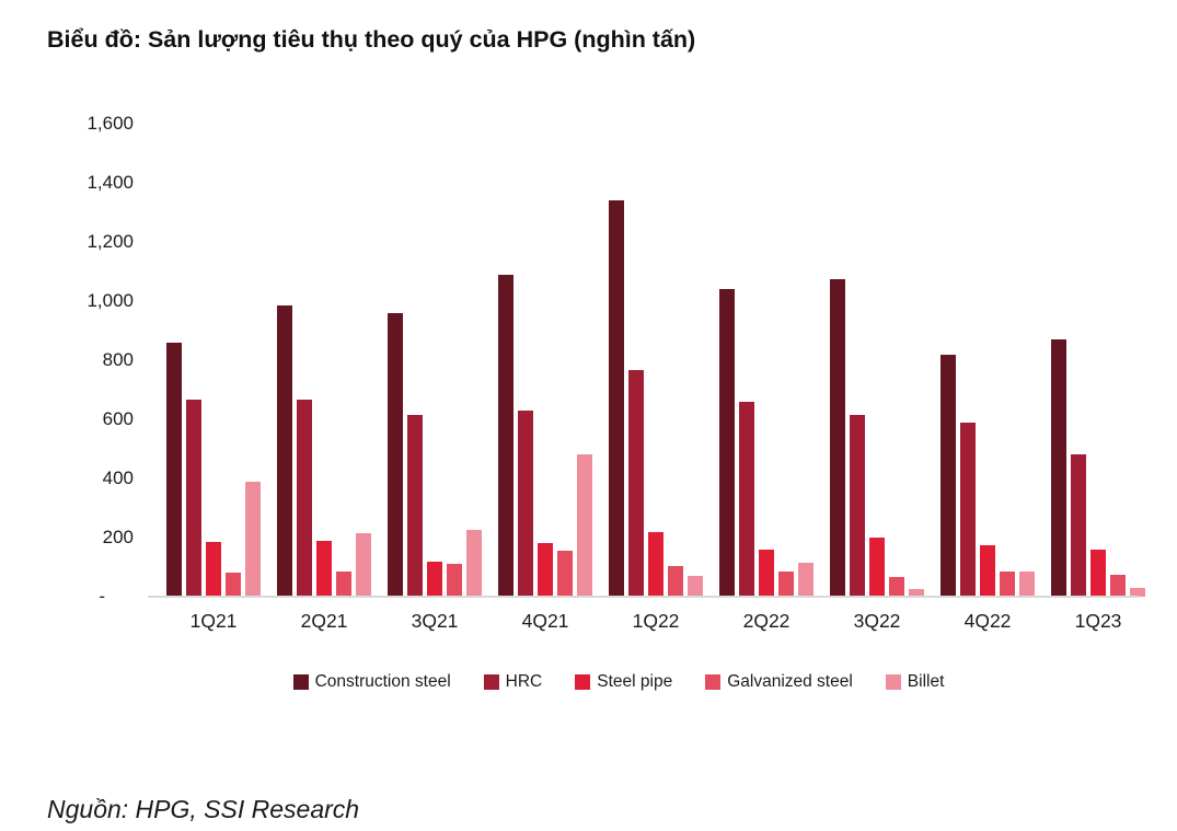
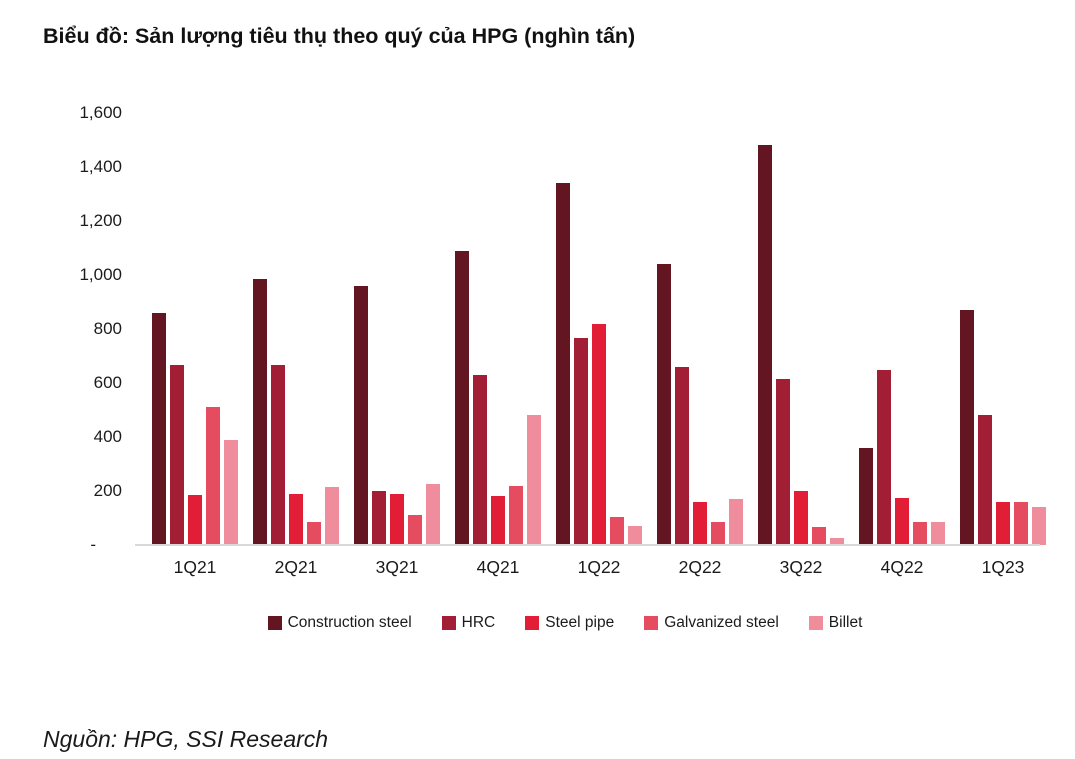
Galvanized steel/1Q21: 80 -> 510
HRC/3Q21: 620 -> 200
Steel pipe/3Q21: 120 -> 190
Galvanized steel/4Q21: 160 -> 220
Steel pipe/1Q22: 220 -> 820
Billet/2Q22: 120 -> 170
Construction steel/3Q22: 1080 -> 1480
Construction steel/4Q22: 820 -> 360
HRC/4Q22: 590 -> 650
Galvanized steel/1Q23: 80 -> 160
Billet/1Q23: 30 -> 140
